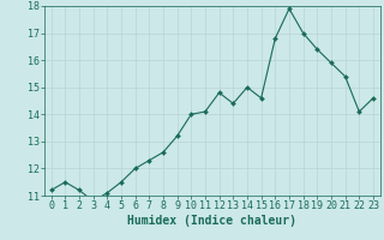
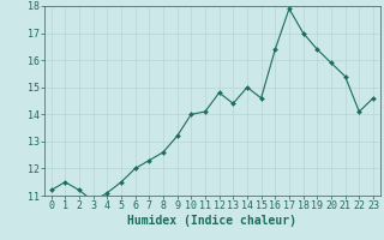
16: 16.8 -> 16.4
